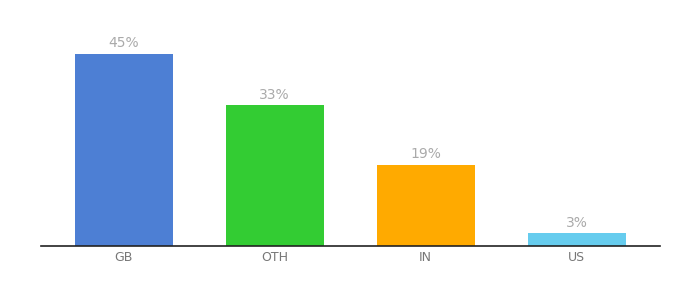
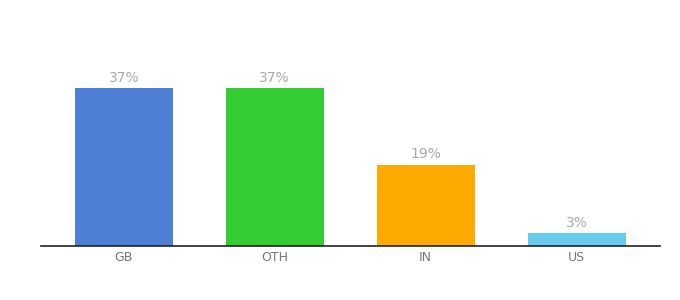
GB: 45% -> 37%
OTH: 33% -> 37%
